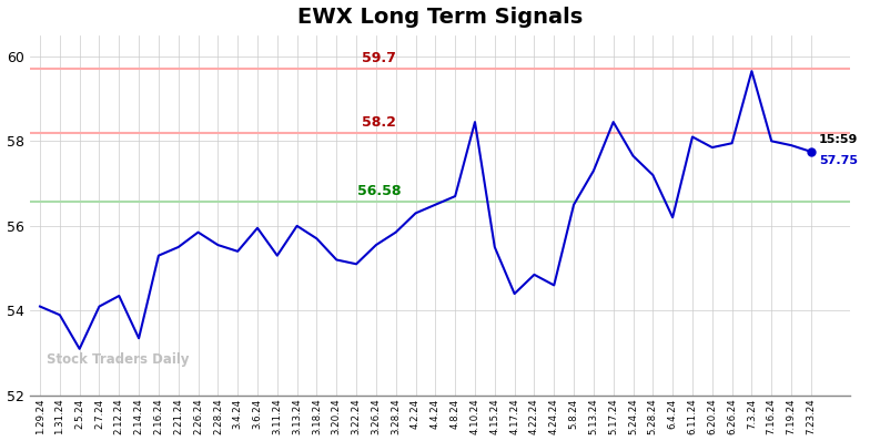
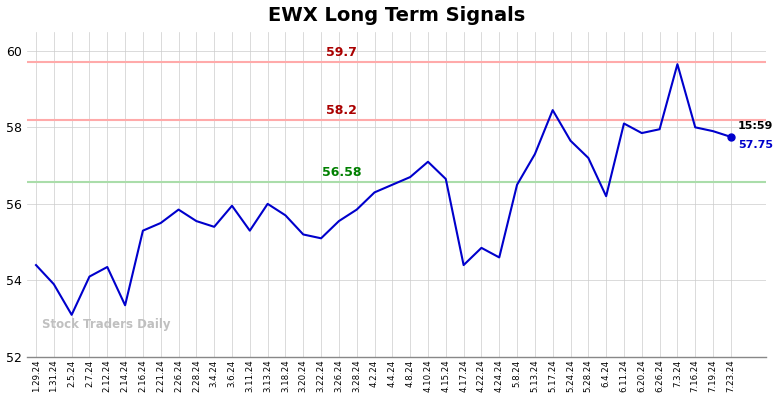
1.29.24: 54.10 -> 54.40
4.10.24: 58.45 -> 57.10
4.15.24: 55.50 -> 56.65
